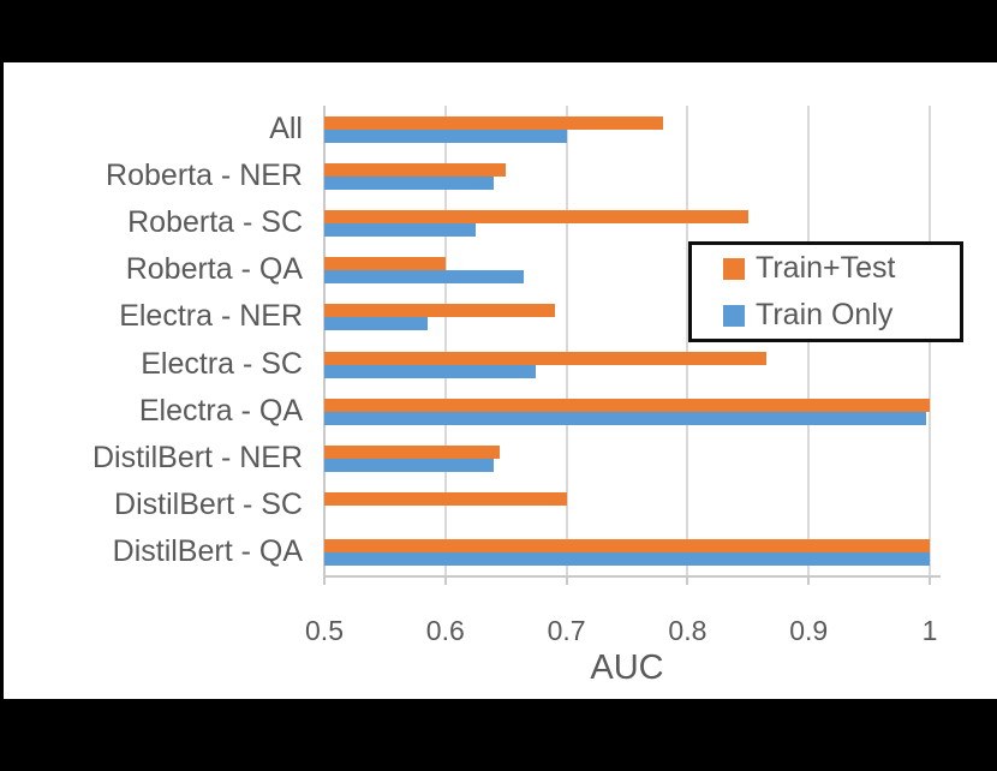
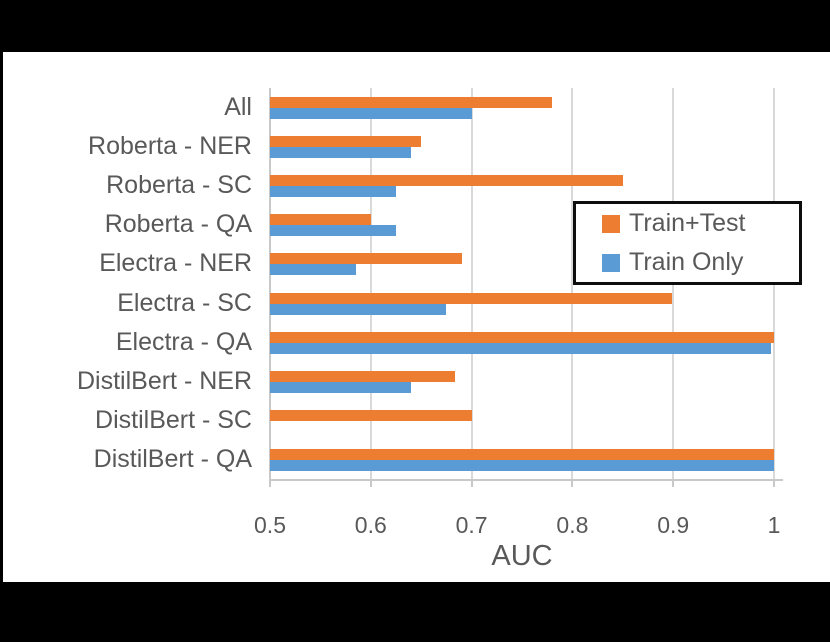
Train Only/Roberta - QA: 0.665 -> 0.625
Train+Test/Electra - SC: 0.865 -> 0.899
Train+Test/DistilBert - NER: 0.645 -> 0.684
